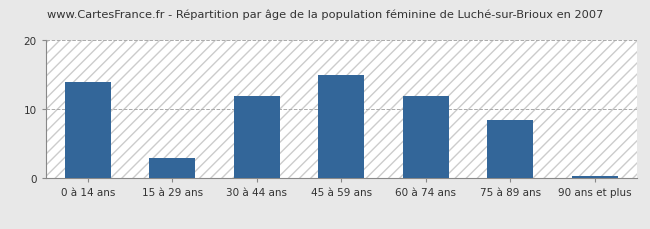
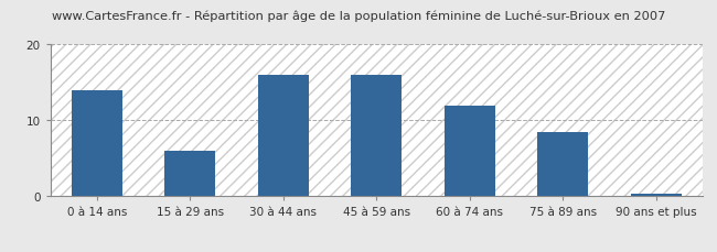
15 à 29 ans: 3.0 -> 6.0
30 à 44 ans: 12.0 -> 16.0
45 à 59 ans: 15.0 -> 16.0
